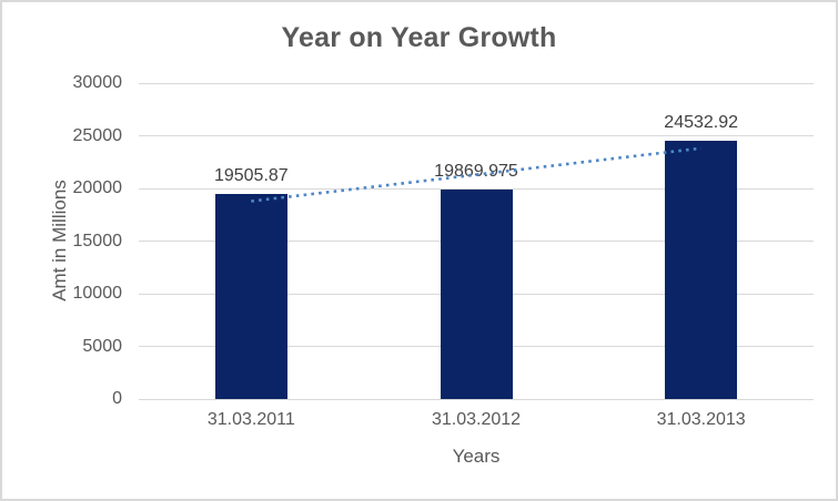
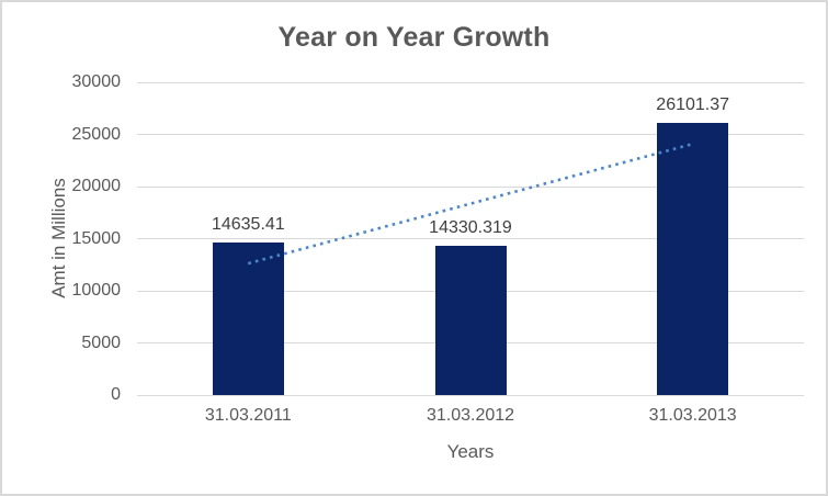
31.03.2011: 19505.87 -> 14635.41
31.03.2012: 19869.975 -> 14330.319
31.03.2013: 24532.92 -> 26101.37
